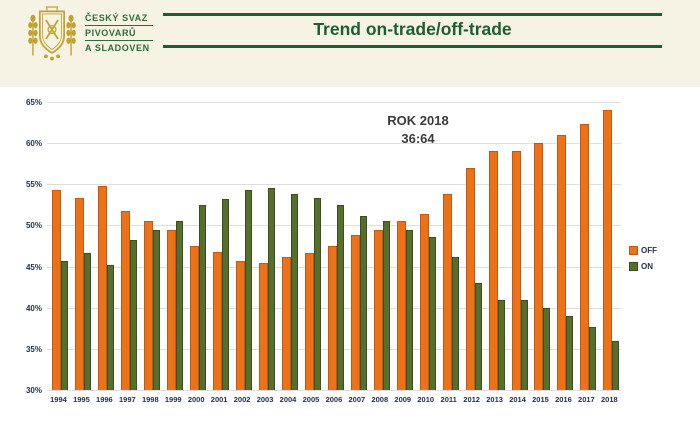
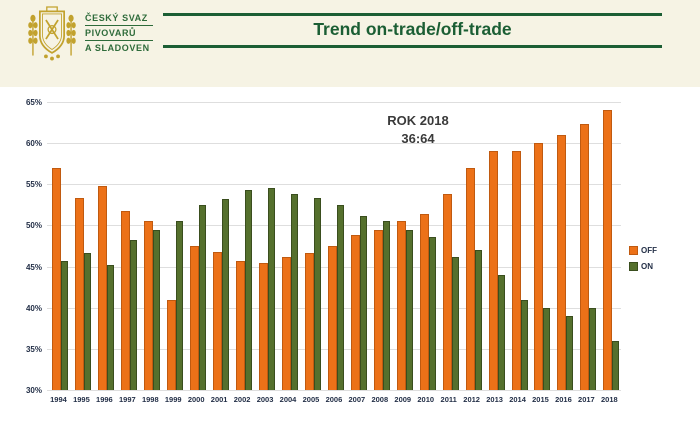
OFF/1994: 54% -> 57%
OFF/1999: 49% -> 41%
ON/2012: 43% -> 47%
ON/2013: 41% -> 44%
ON/2017: 38% -> 40%
